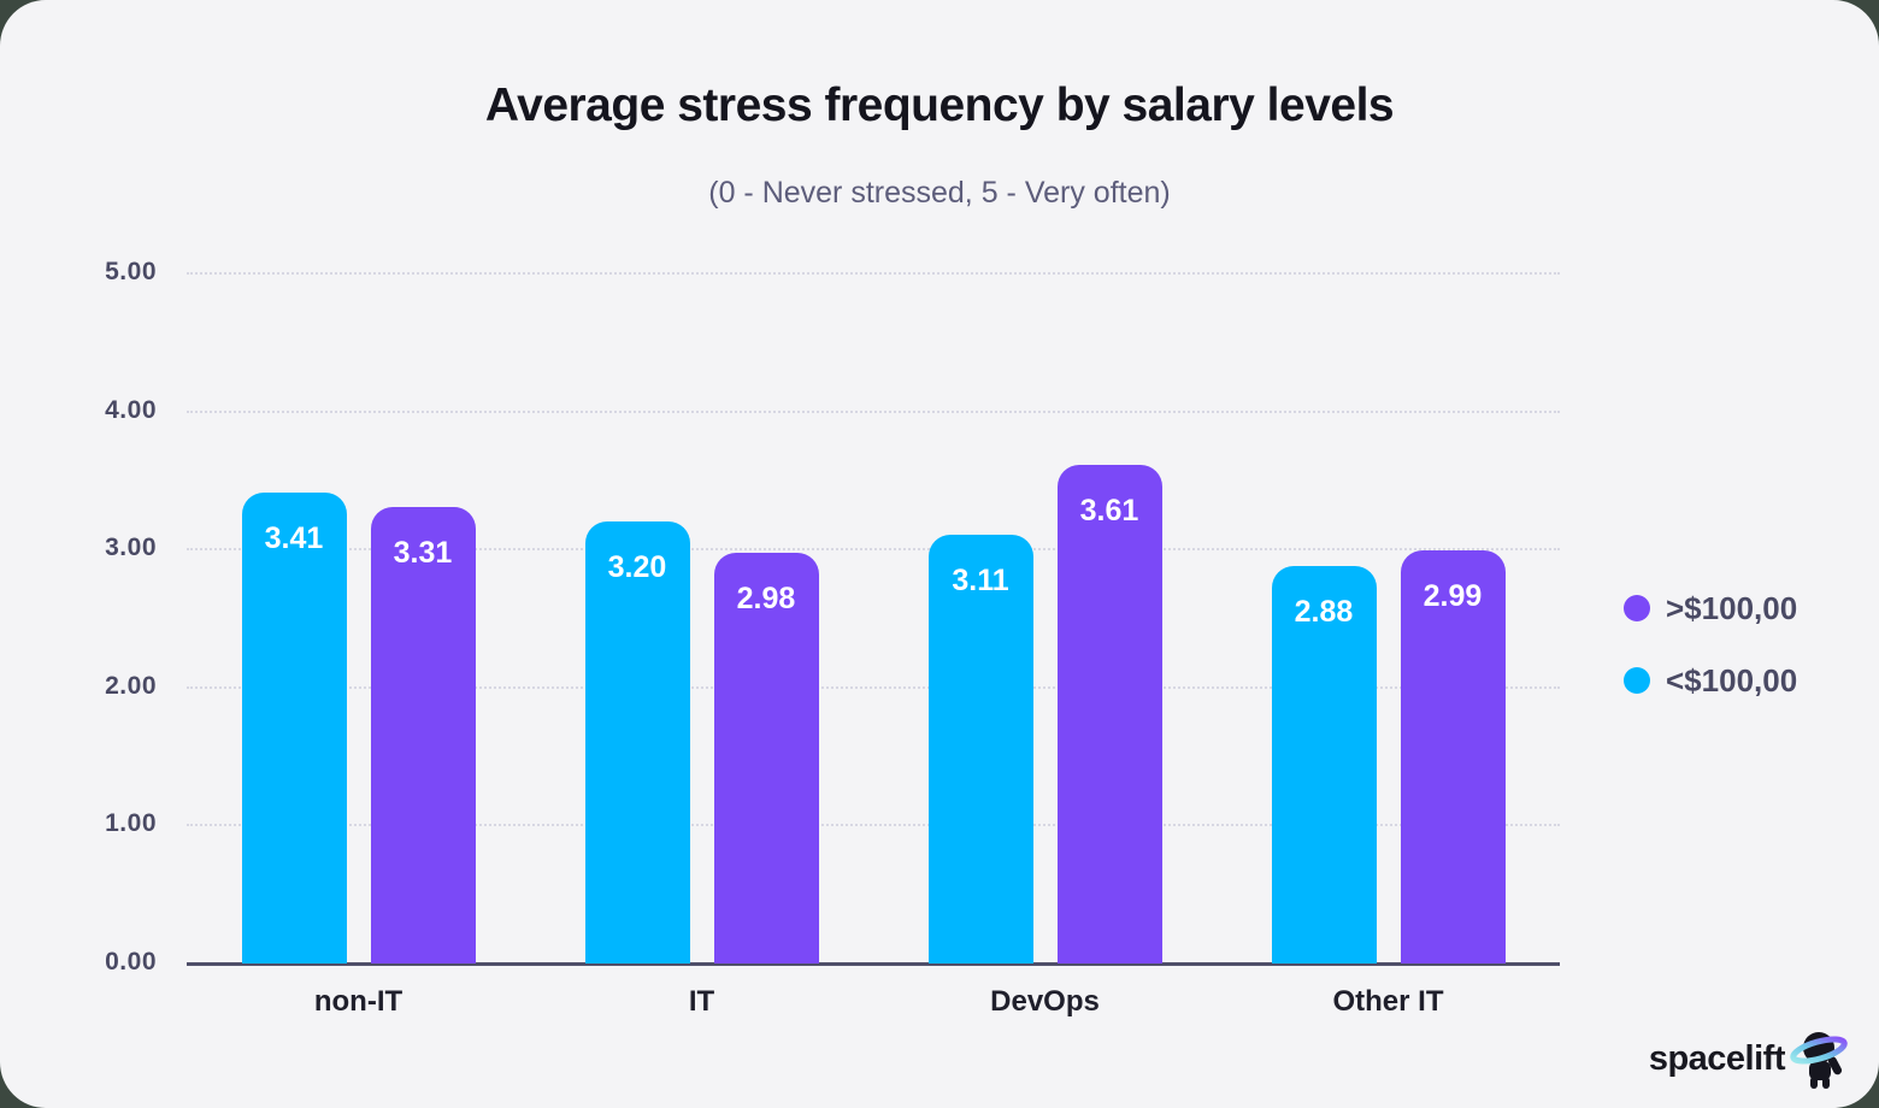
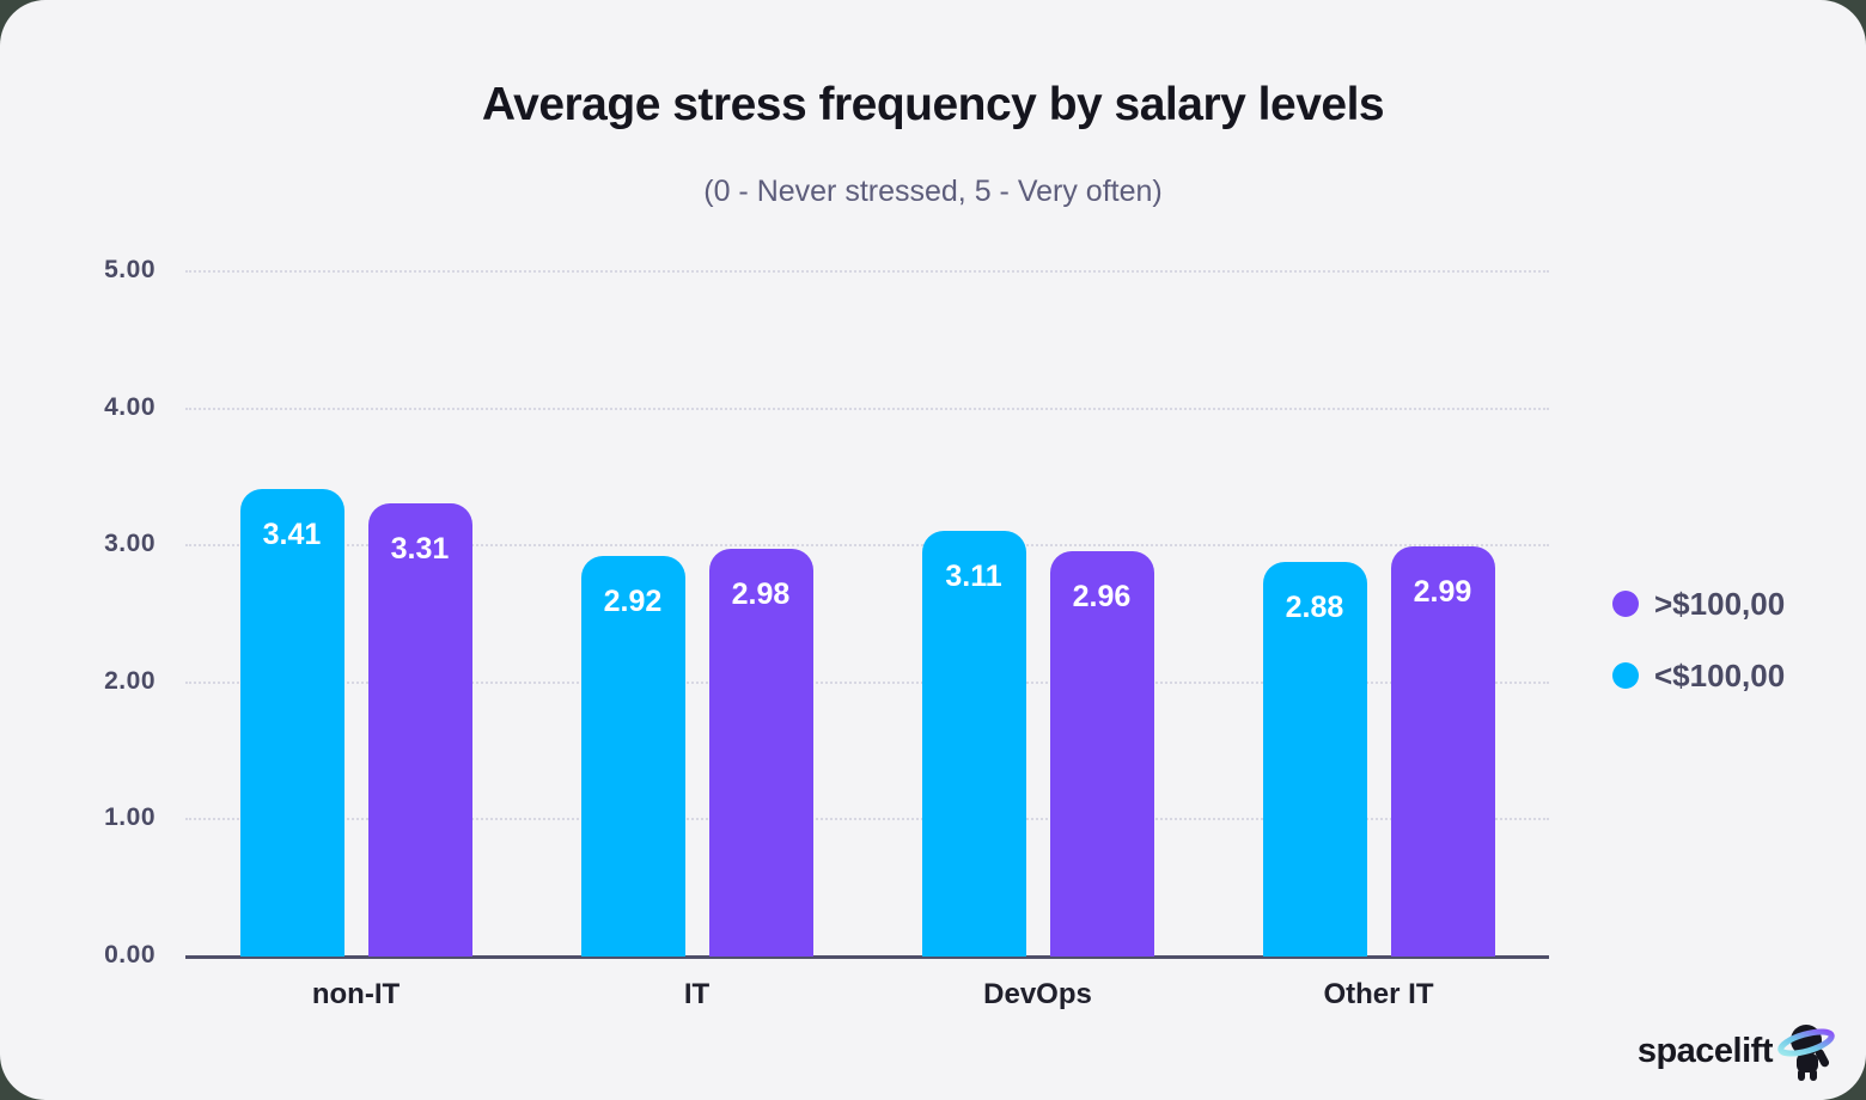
<$100,00/IT: 3.20 -> 2.92
>$100,00/DevOps: 3.61 -> 2.96
